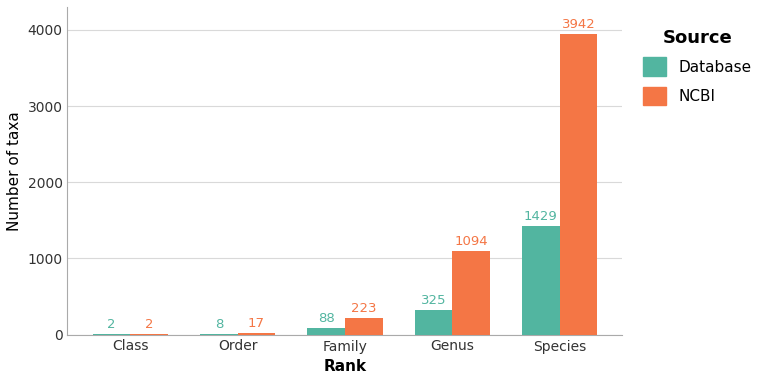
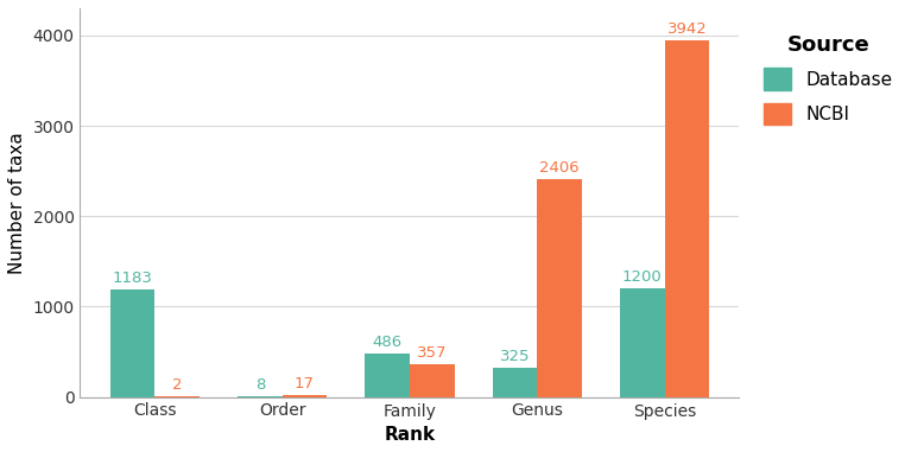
Database/Class: 2 -> 1183
Database/Family: 88 -> 486
NCBI/Family: 223 -> 357
NCBI/Genus: 1094 -> 2406
Database/Species: 1429 -> 1200
